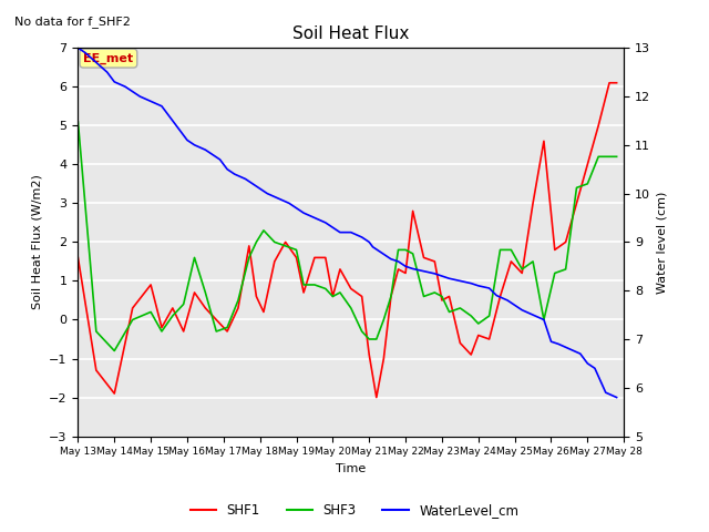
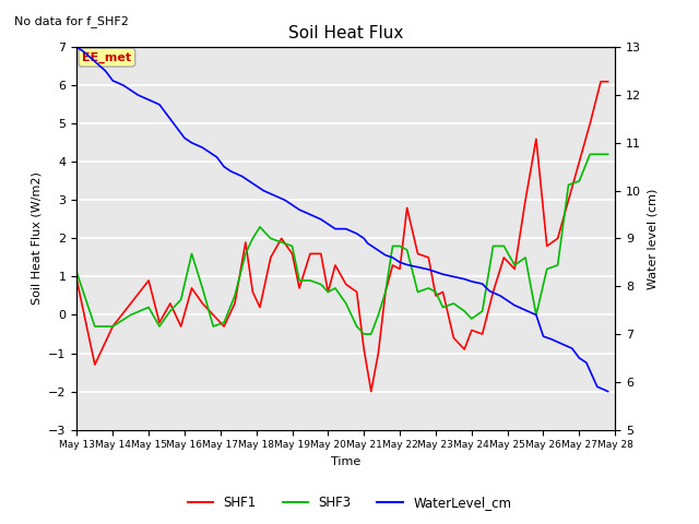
SHF1/May 13: 1.6 -> 0.9
SHF3/May 13: 5.1 -> 1.1
SHF1/May 14: -1.9 -> -0.3
SHF3/May 14: -0.8 -> -0.3
